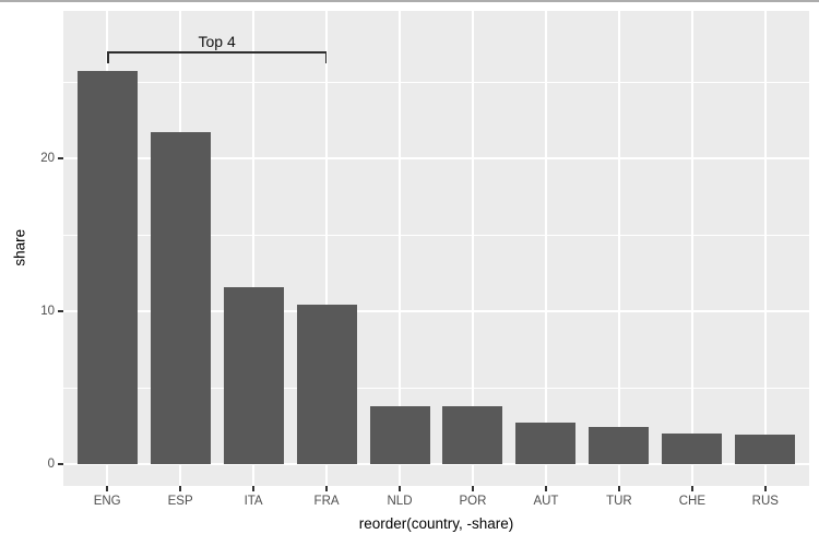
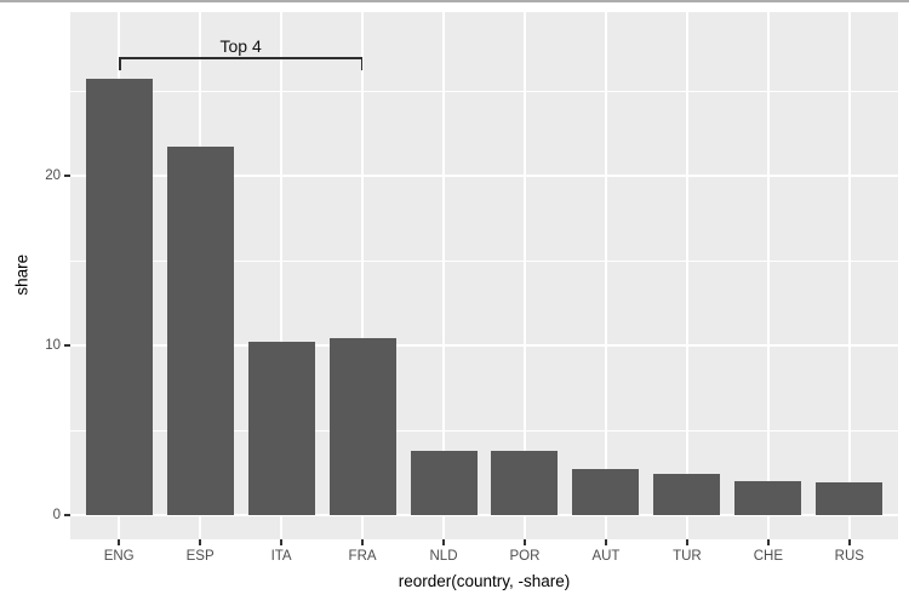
ITA: 11.6 -> 10.2
